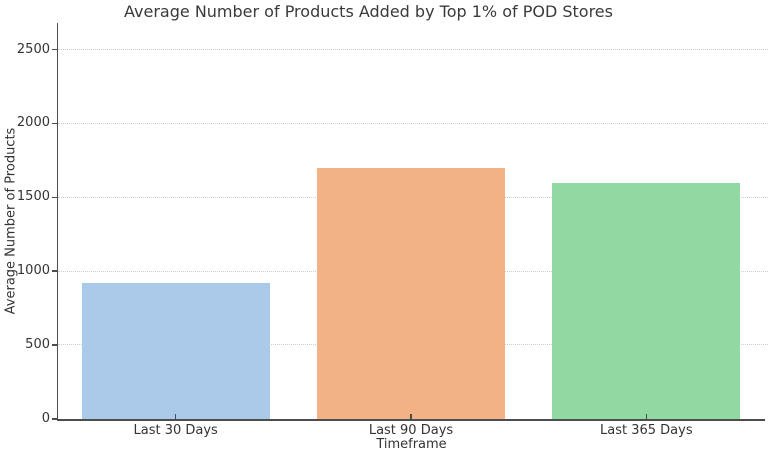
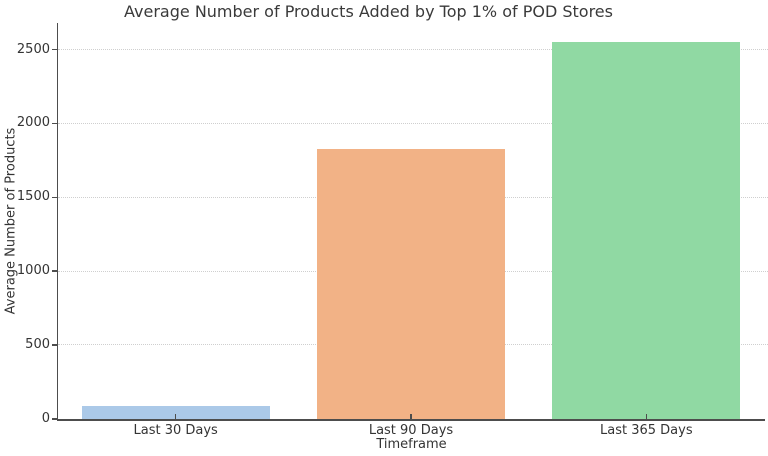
Last 30 Days: 920 -> 80
Last 90 Days: 1700 -> 1820
Last 365 Days: 1600 -> 2550
